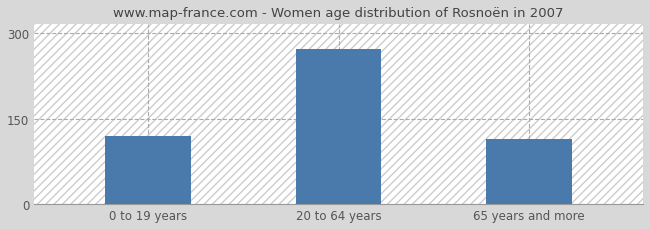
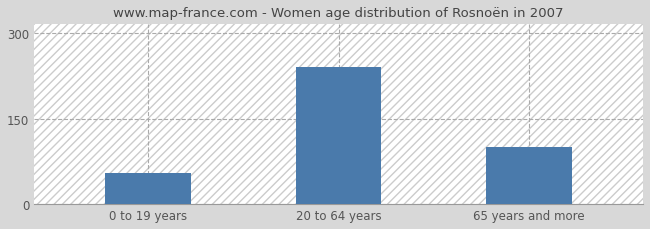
0 to 19 years: 120 -> 54
20 to 64 years: 272 -> 240
65 years and more: 114 -> 100
